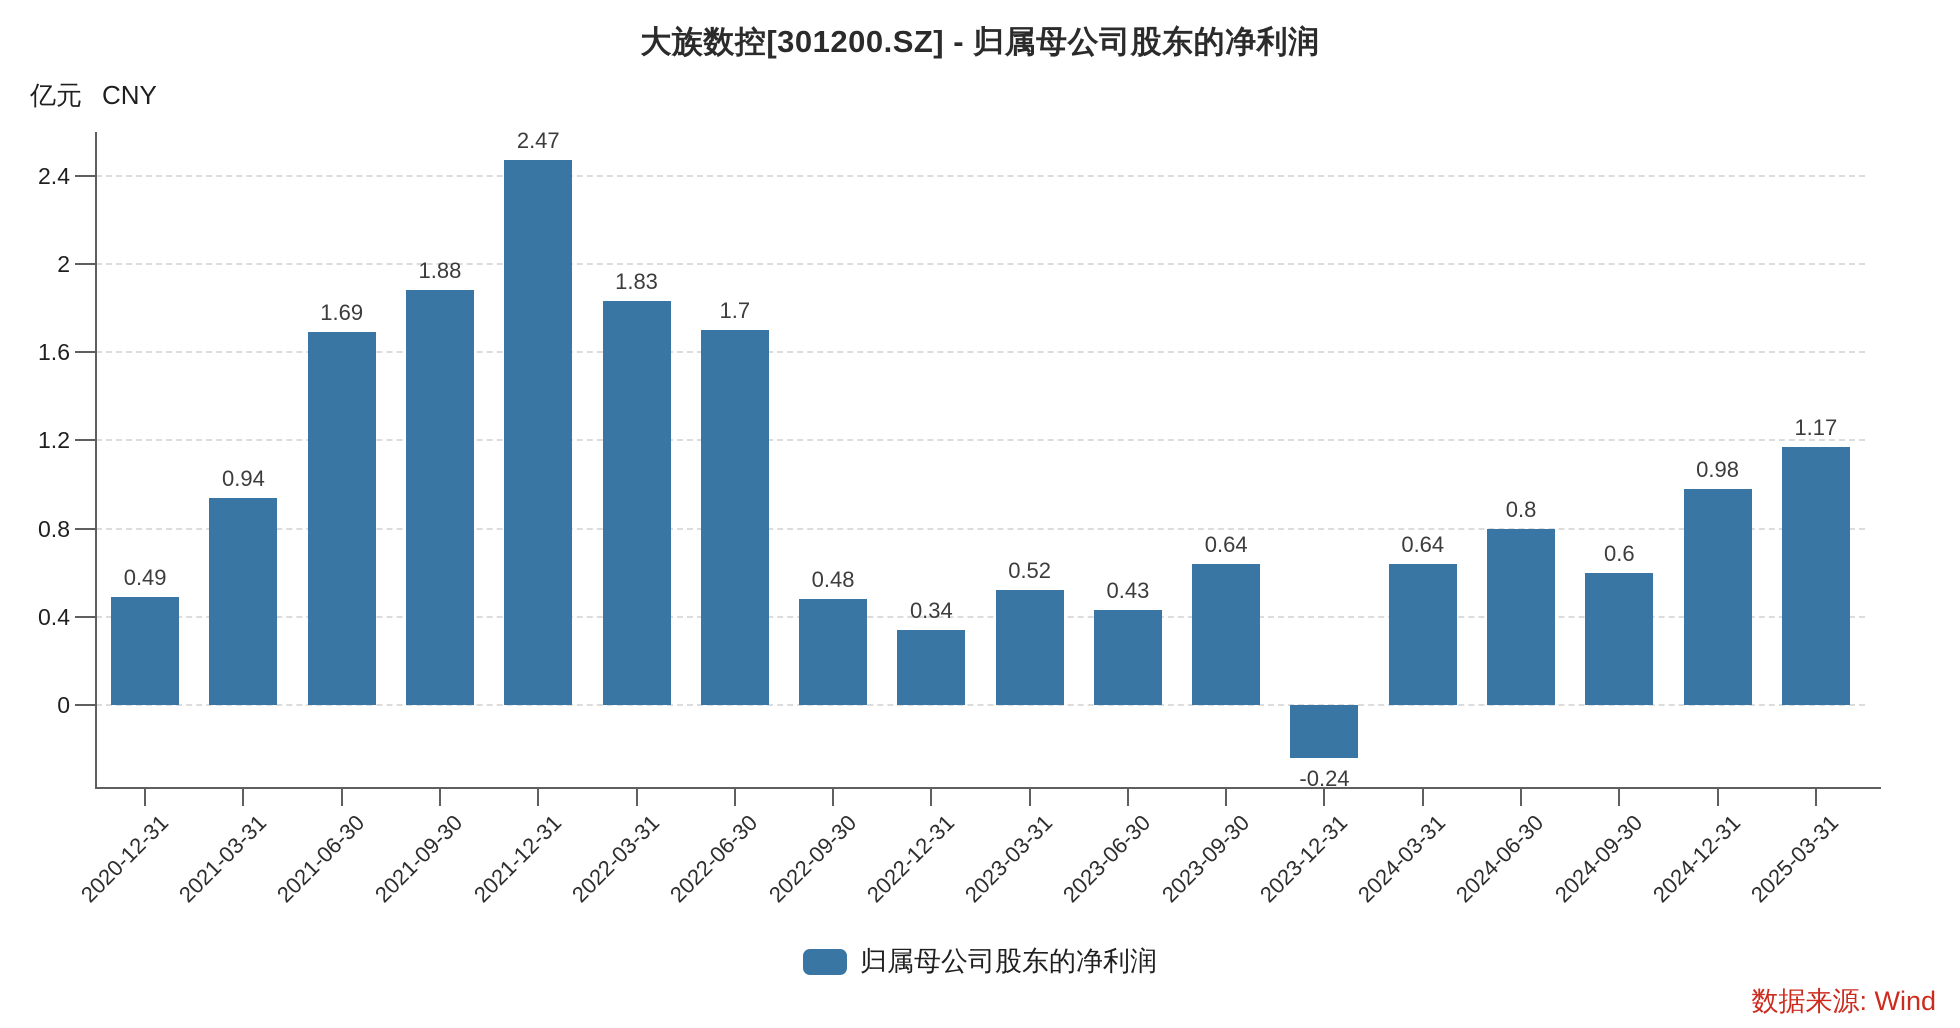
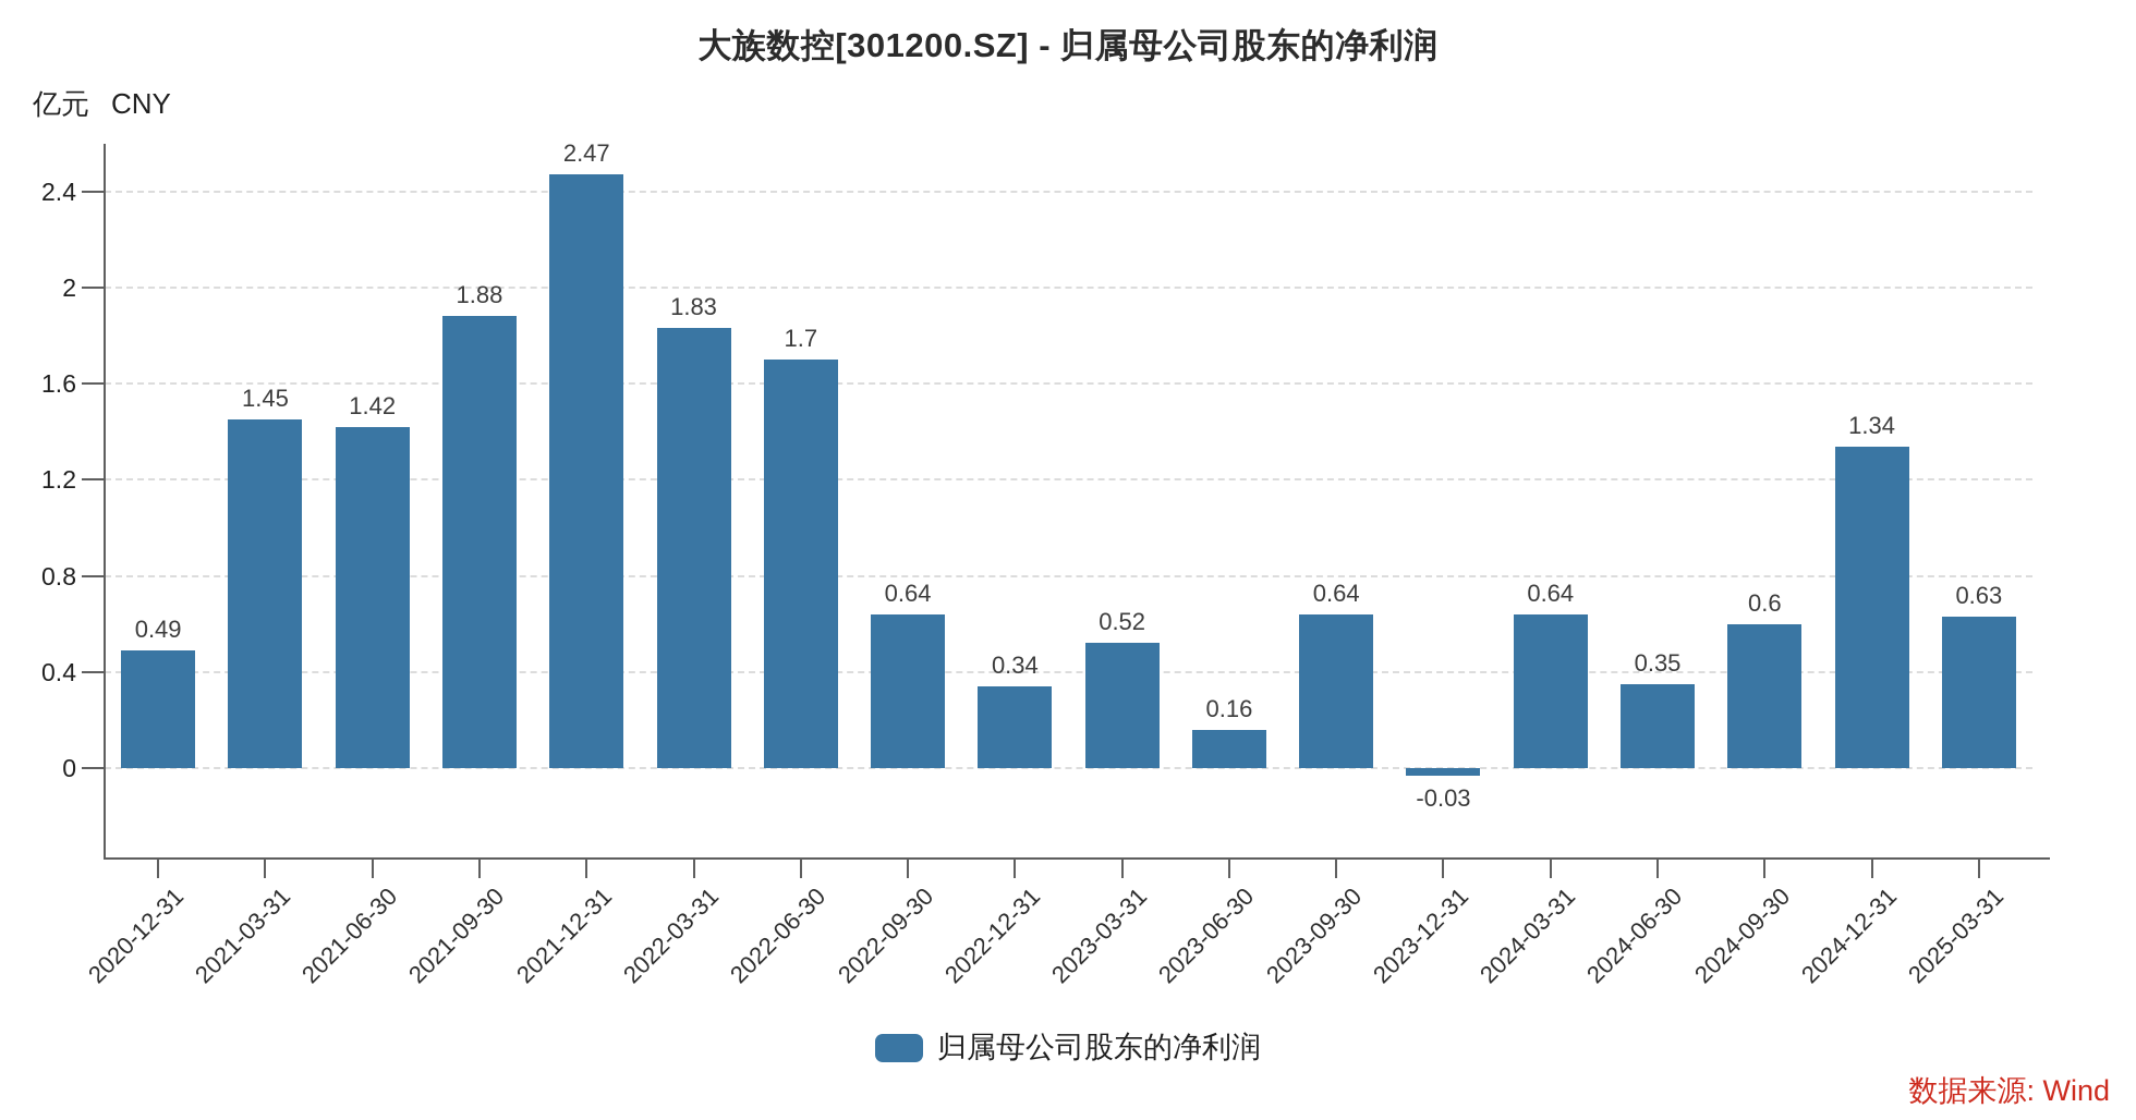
2021-03-31: 0.94 -> 1.45
2021-06-30: 1.69 -> 1.42
2022-09-30: 0.48 -> 0.64
2023-06-30: 0.43 -> 0.16
2023-12-31: -0.24 -> -0.03
2024-06-30: 0.8 -> 0.35
2024-12-31: 0.98 -> 1.34
2025-03-31: 1.17 -> 0.63
